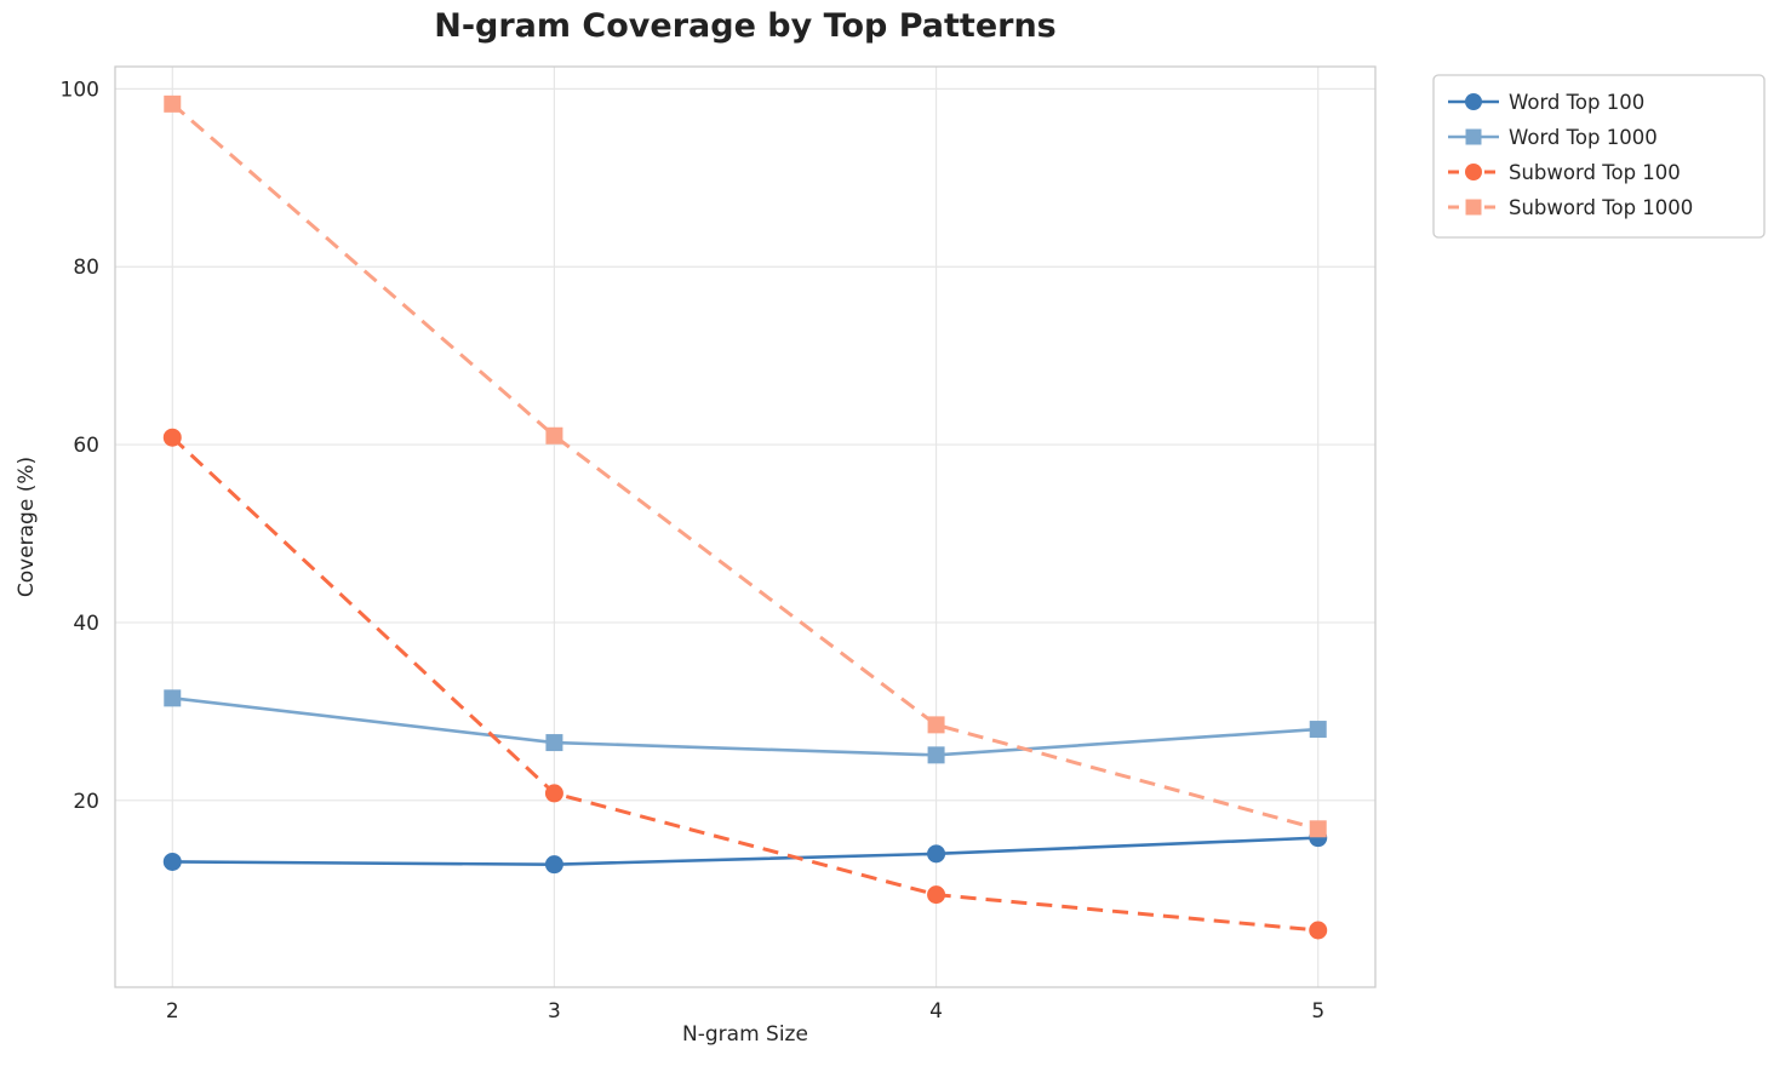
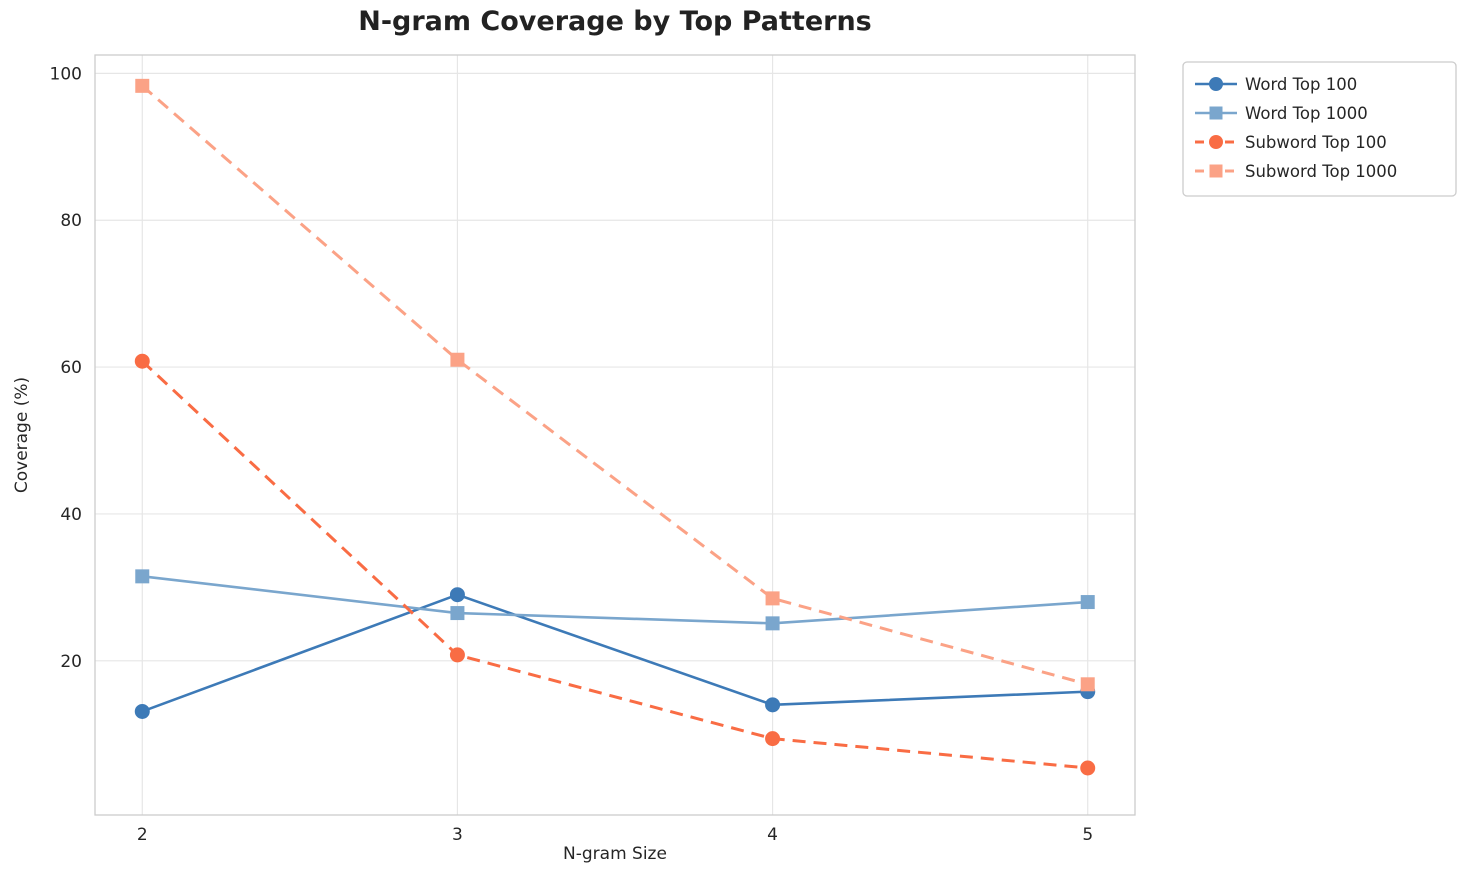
Word Top 100/3: 13 -> 29
